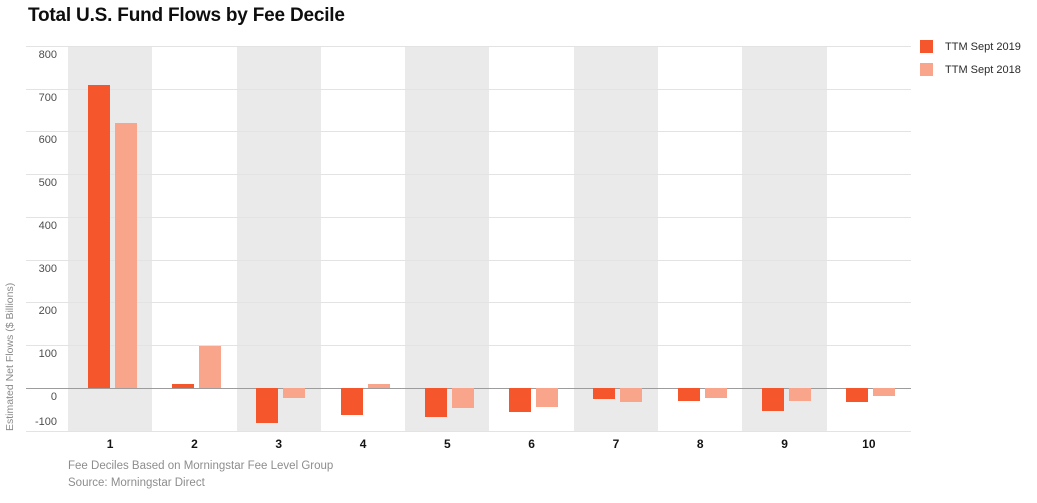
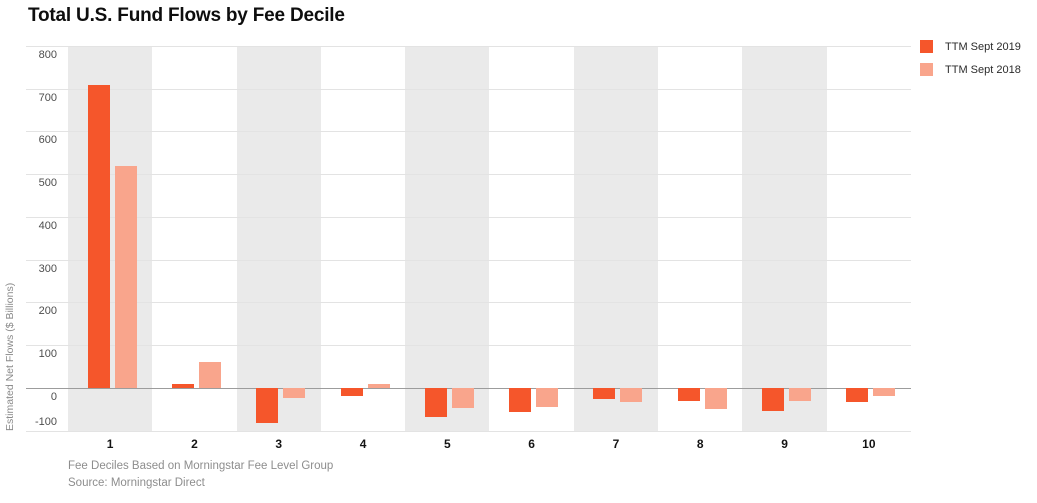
TTM Sept 2018/1: 620 -> 520
TTM Sept 2018/2: 100 -> 60
TTM Sept 2019/4: -60 -> -20
TTM Sept 2018/8: -20 -> -50
